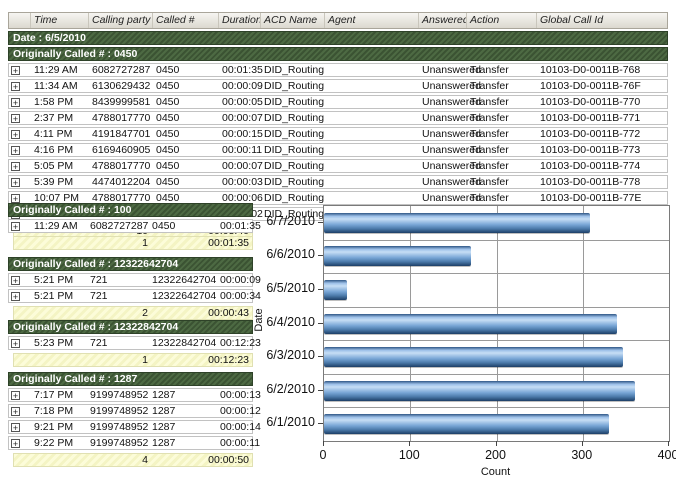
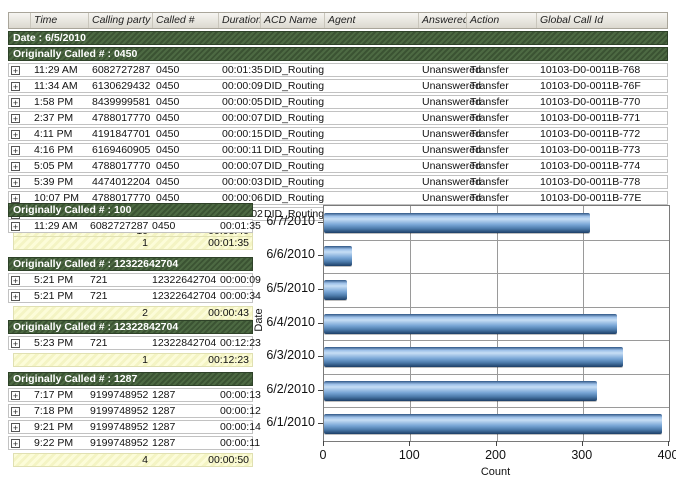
6/6/2010: 170 -> 30
6/2/2010: 360 -> 320
6/1/2010: 330 -> 390
